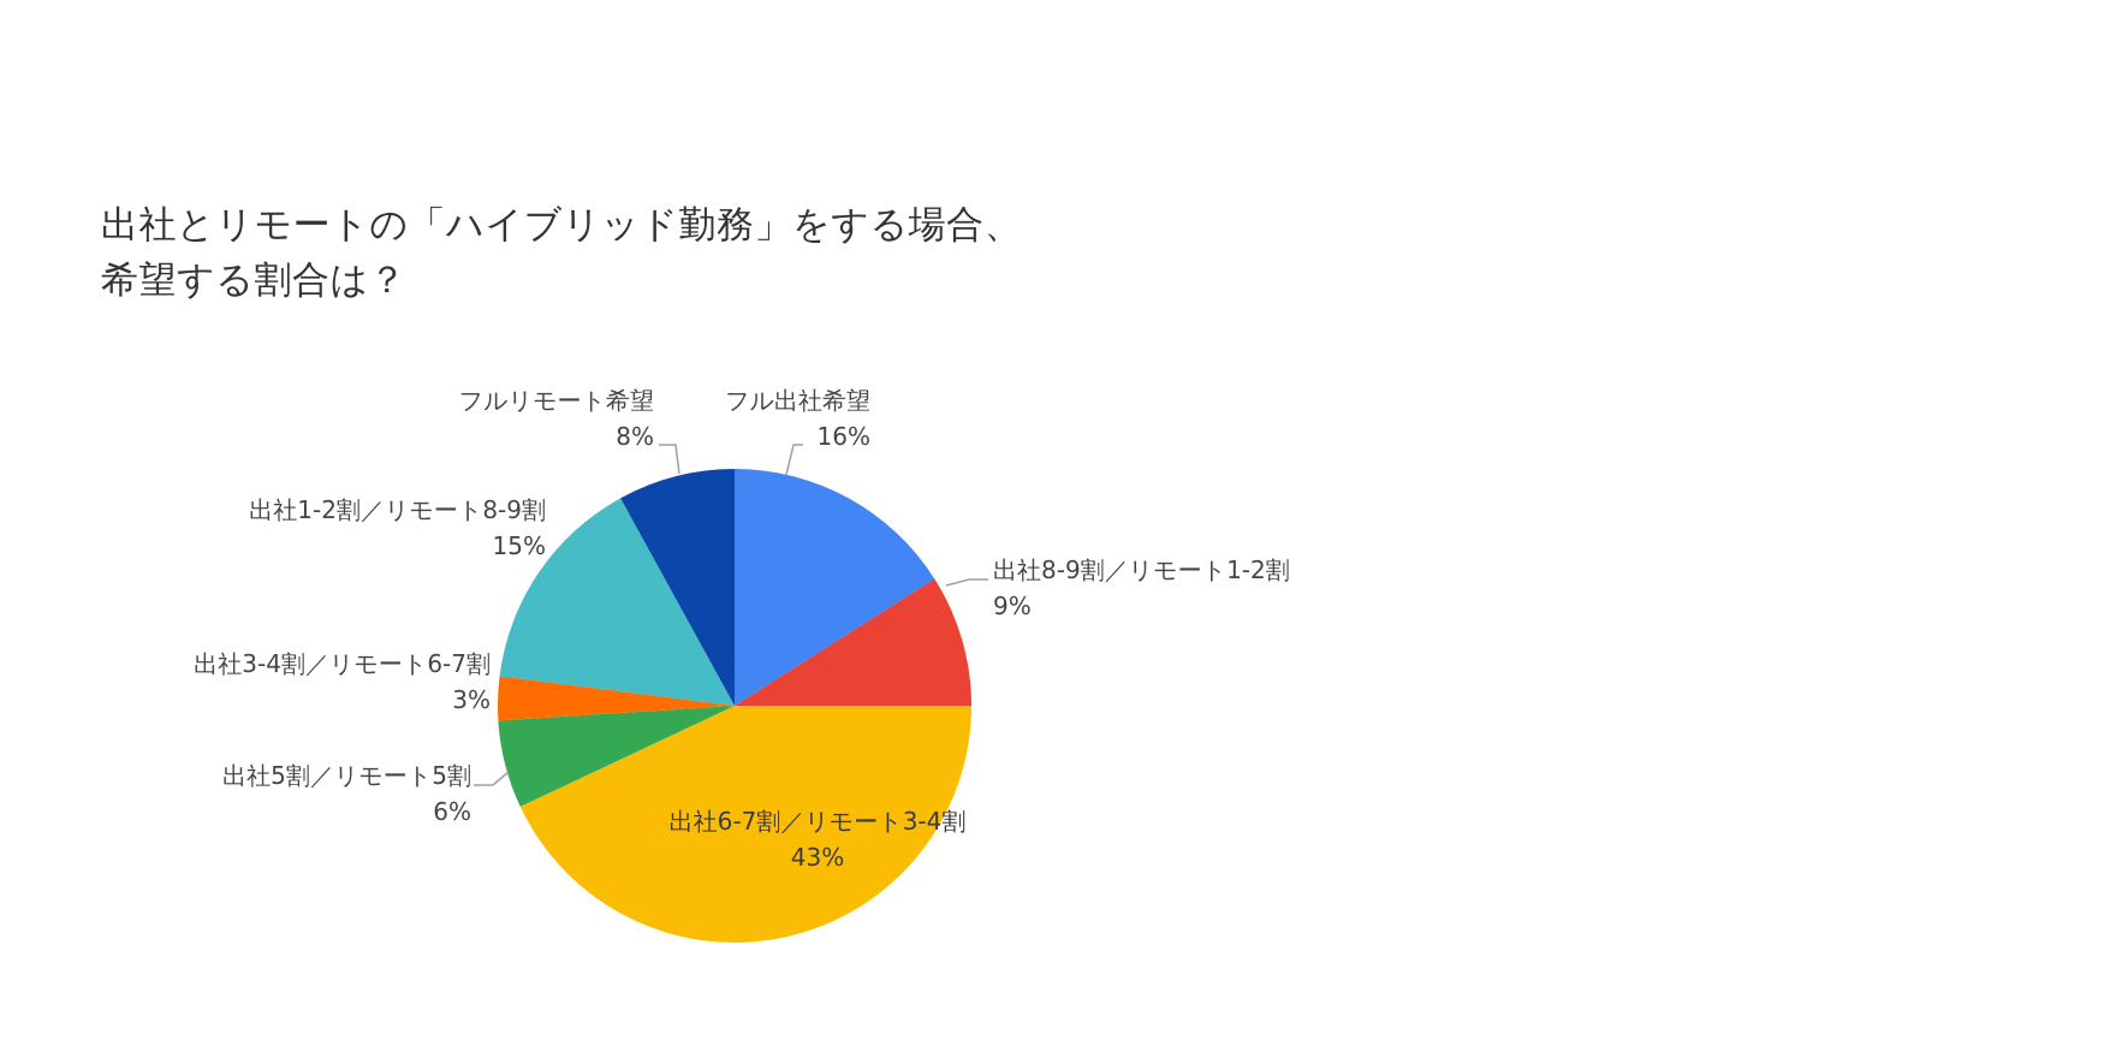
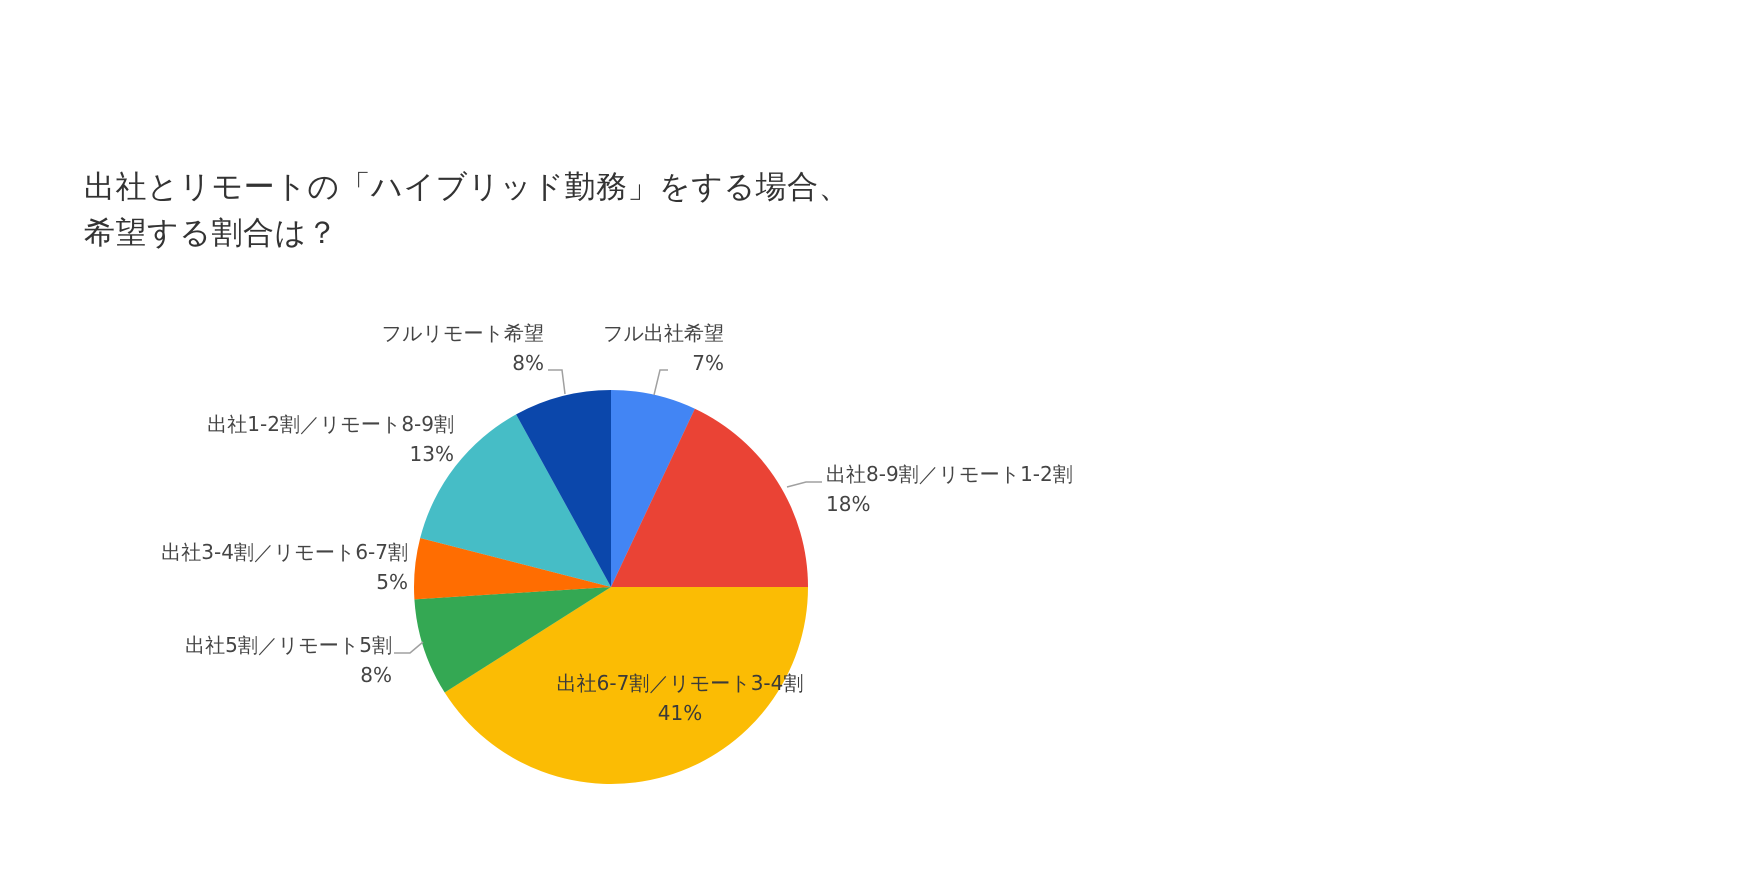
フル出社希望: 16% -> 7%
出社8-9割／リモート1-2割: 9% -> 18%
出社6-7割／リモート3-4割: 43% -> 41%
出社5割／リモート5割: 6% -> 8%
出社3-4割／リモート6-7割: 3% -> 5%
出社1-2割／リモート8-9割: 15% -> 13%
